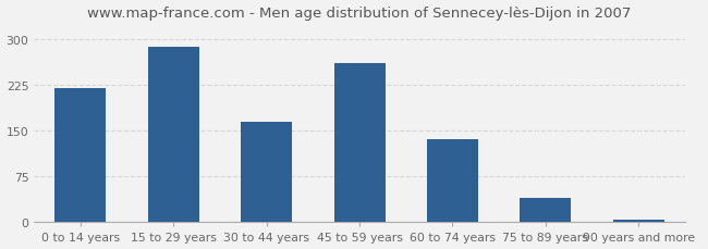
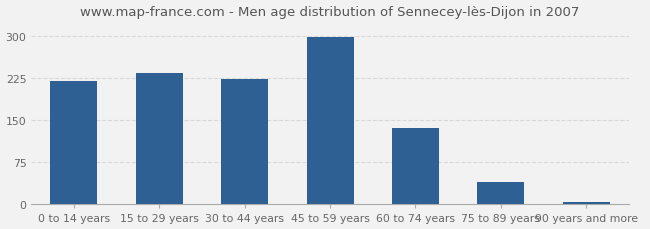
15 to 29 years: 286 -> 233
30 to 44 years: 164 -> 222
45 to 59 years: 260 -> 297
